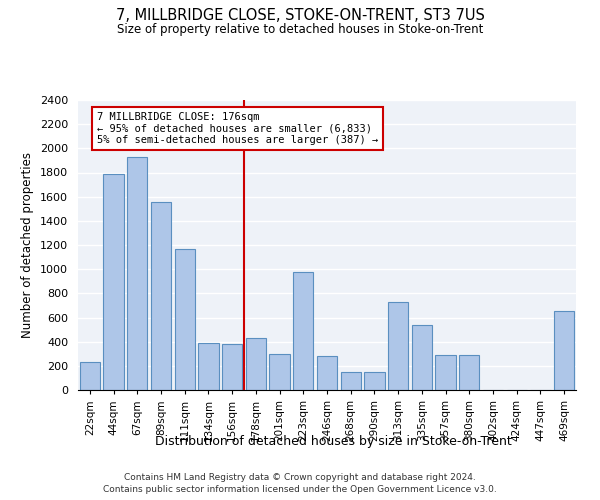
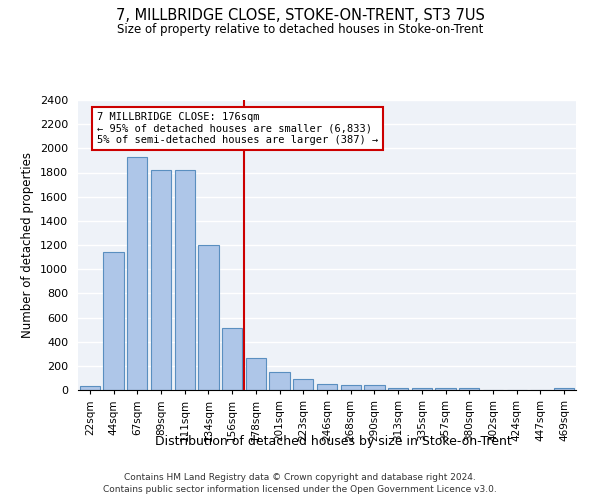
22sqm: 230 -> 30
44sqm: 1790 -> 1140
89sqm: 1560 -> 1820
111sqm: 1170 -> 1820
134sqm: 390 -> 1200
156sqm: 380 -> 510
178sqm: 430 -> 260
201sqm: 300 -> 150
223sqm: 980 -> 90
246sqm: 280 -> 50
268sqm: 150 -> 40
290sqm: 150 -> 40
313sqm: 730 -> 20
335sqm: 540 -> 20
357sqm: 290 -> 20
380sqm: 290 -> 20
469sqm: 650 -> 20
